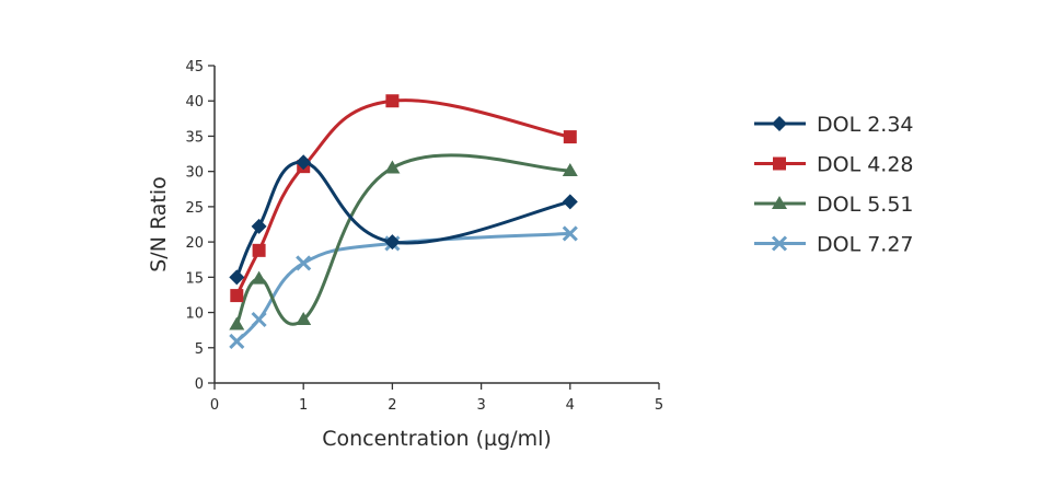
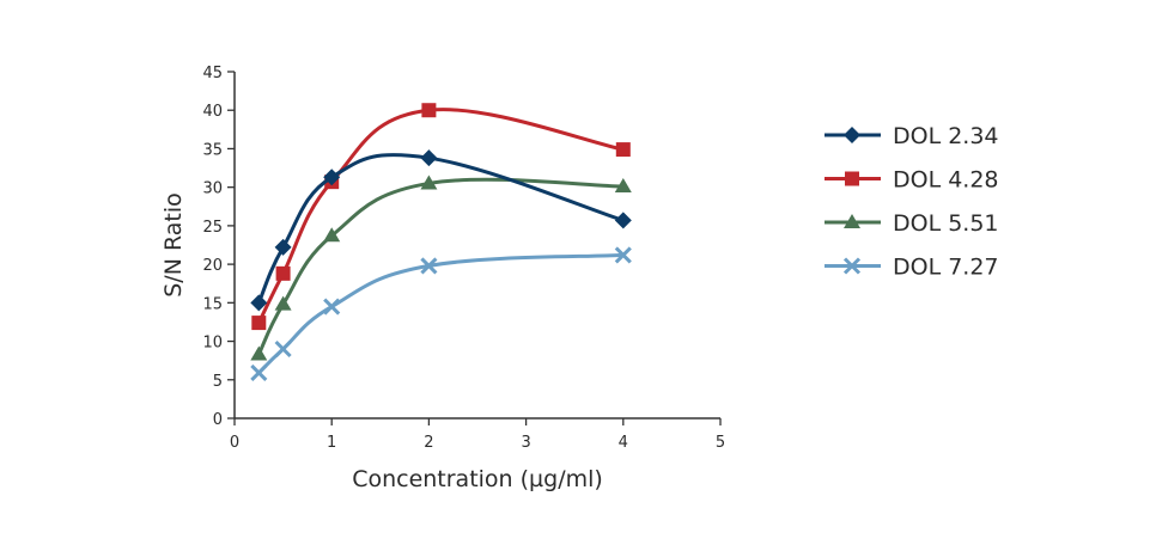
DOL 5.51/1: 9 -> 24
DOL 7.27/1: 17 -> 14
DOL 2.34/2: 20 -> 34
